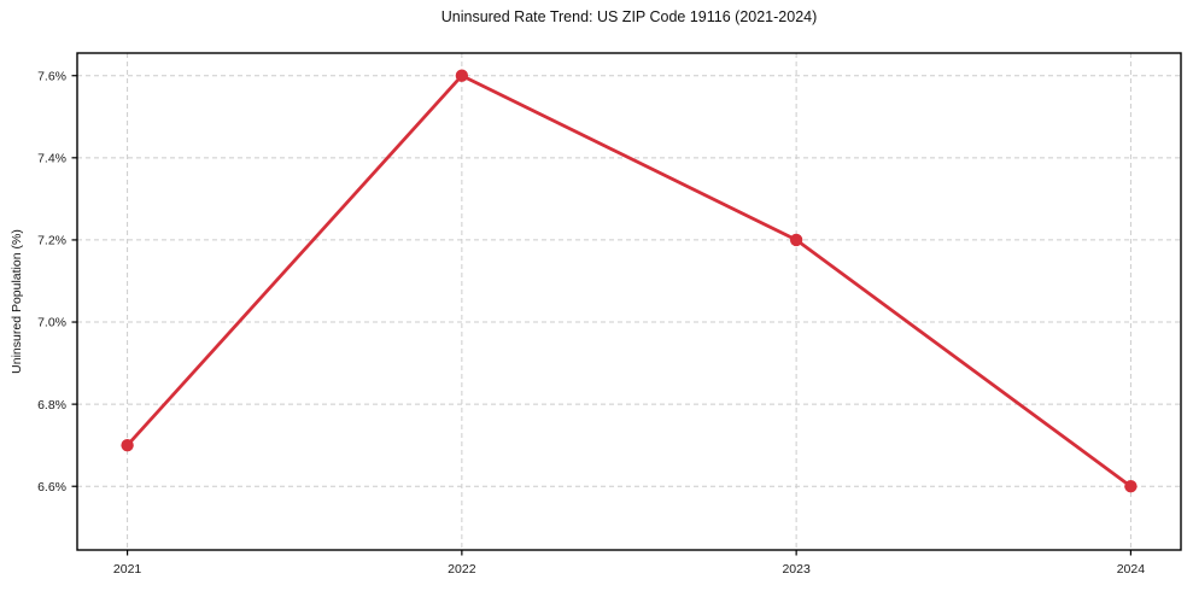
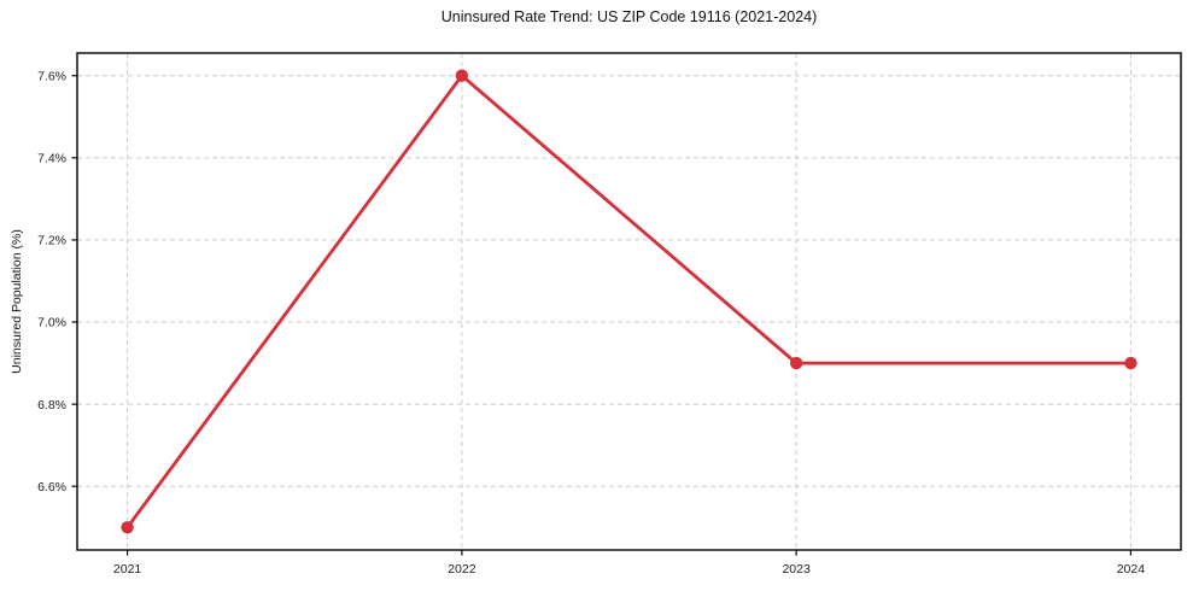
2021: 6.7% -> 6.5%
2023: 7.2% -> 6.9%
2024: 6.6% -> 6.9%
